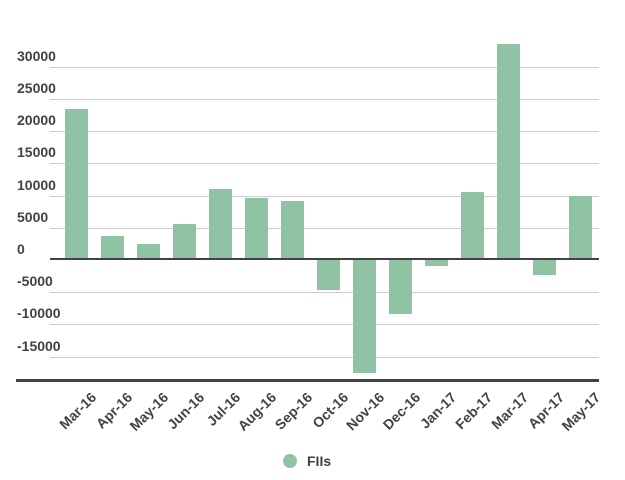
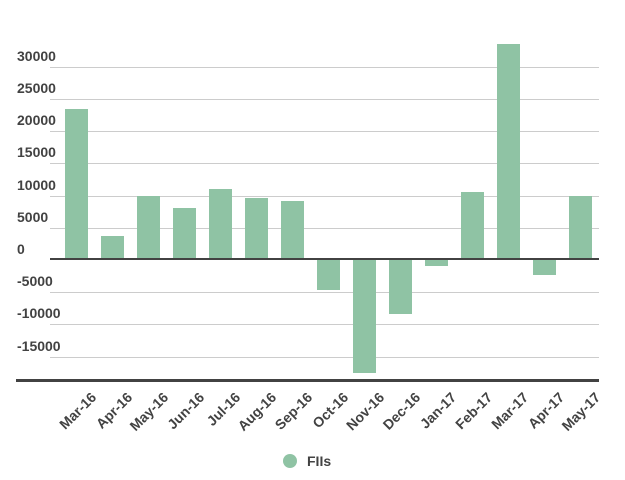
May-16: 2000 -> 10000
Jun-16: 6000 -> 8000
